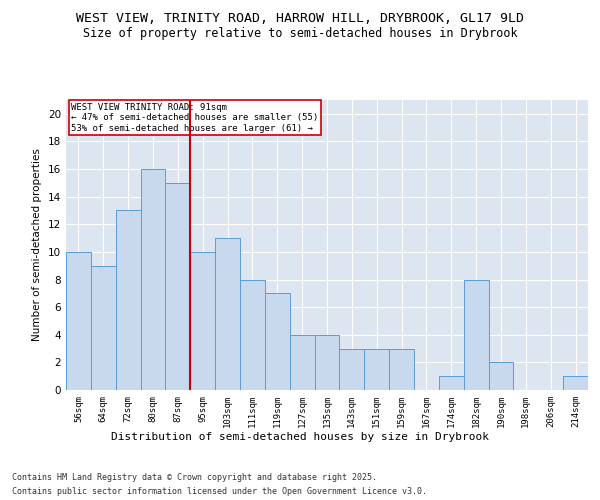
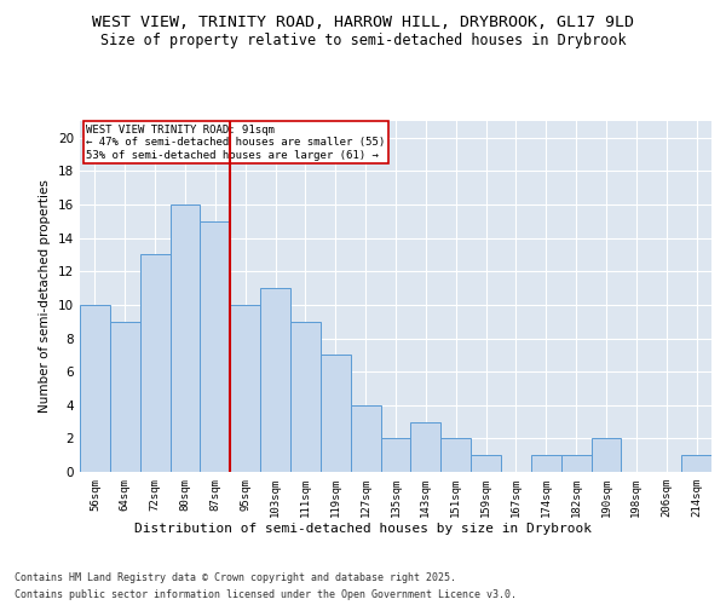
111sqm: 8 -> 9
135sqm: 4 -> 2
151sqm: 3 -> 2
159sqm: 3 -> 1
182sqm: 8 -> 1
